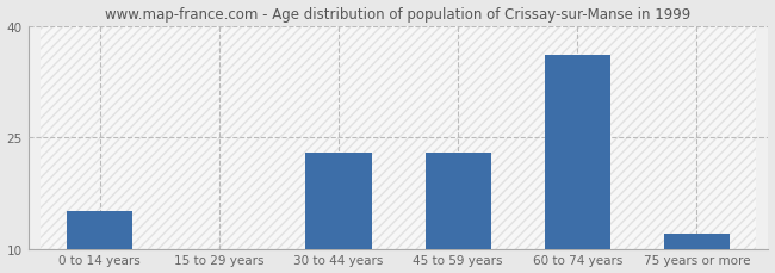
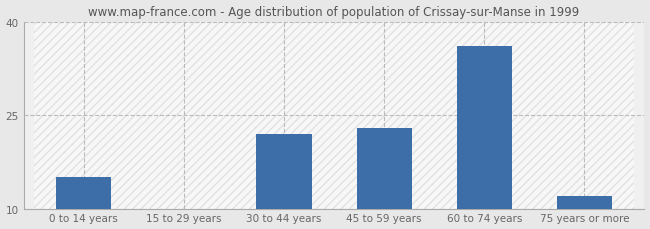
30 to 44 years: 23 -> 22
